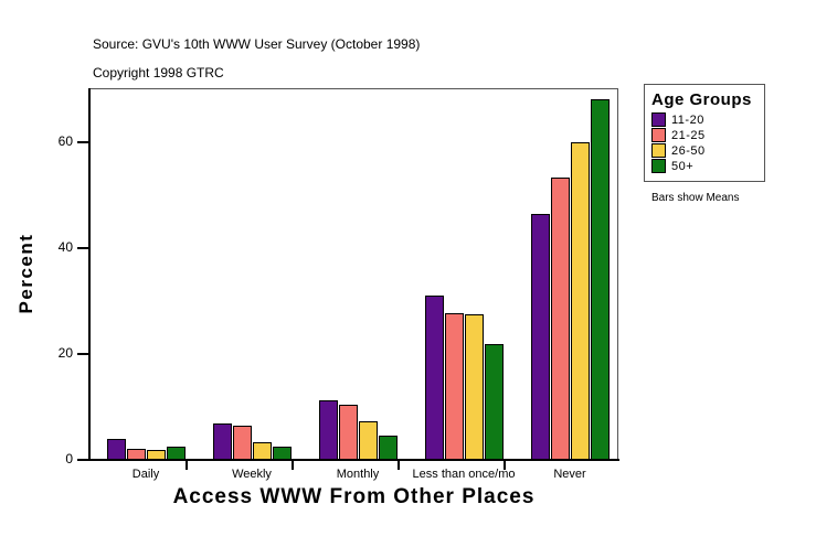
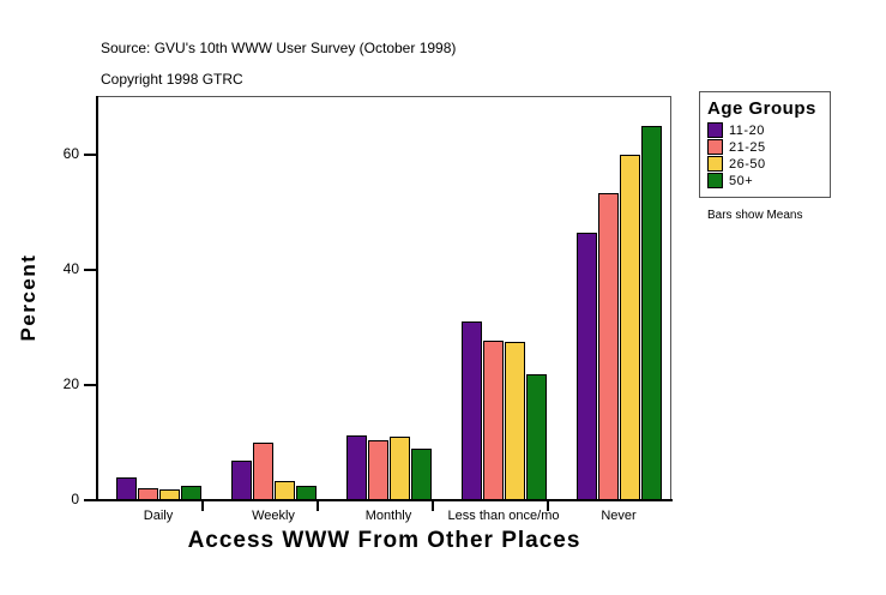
21-25/Weekly: 6 -> 10
26-50/Monthly: 7 -> 11
50+/Monthly: 4 -> 9
50+/Never: 68 -> 65
